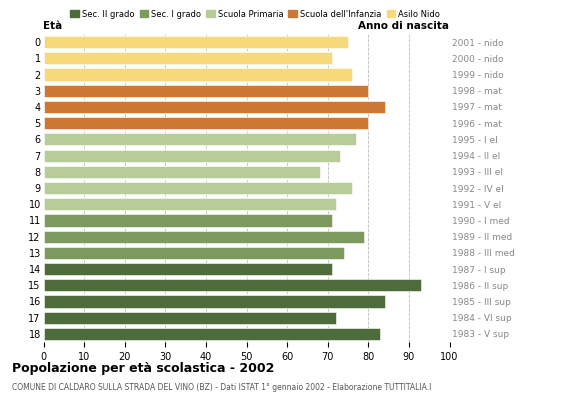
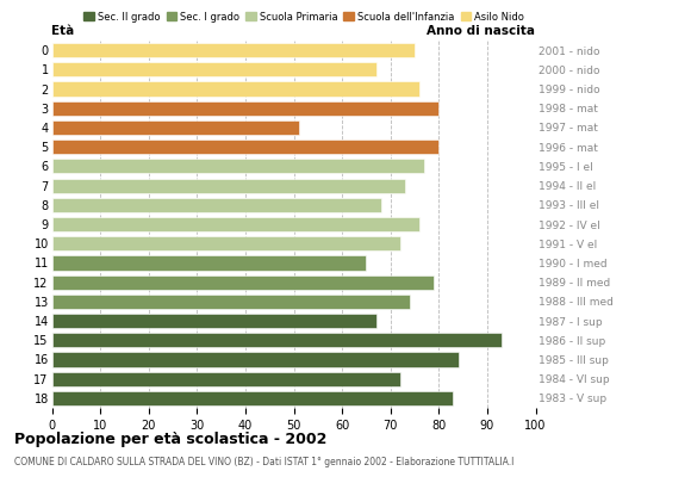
1: 71 -> 67
4: 84 -> 51
11: 71 -> 65
14: 71 -> 67
